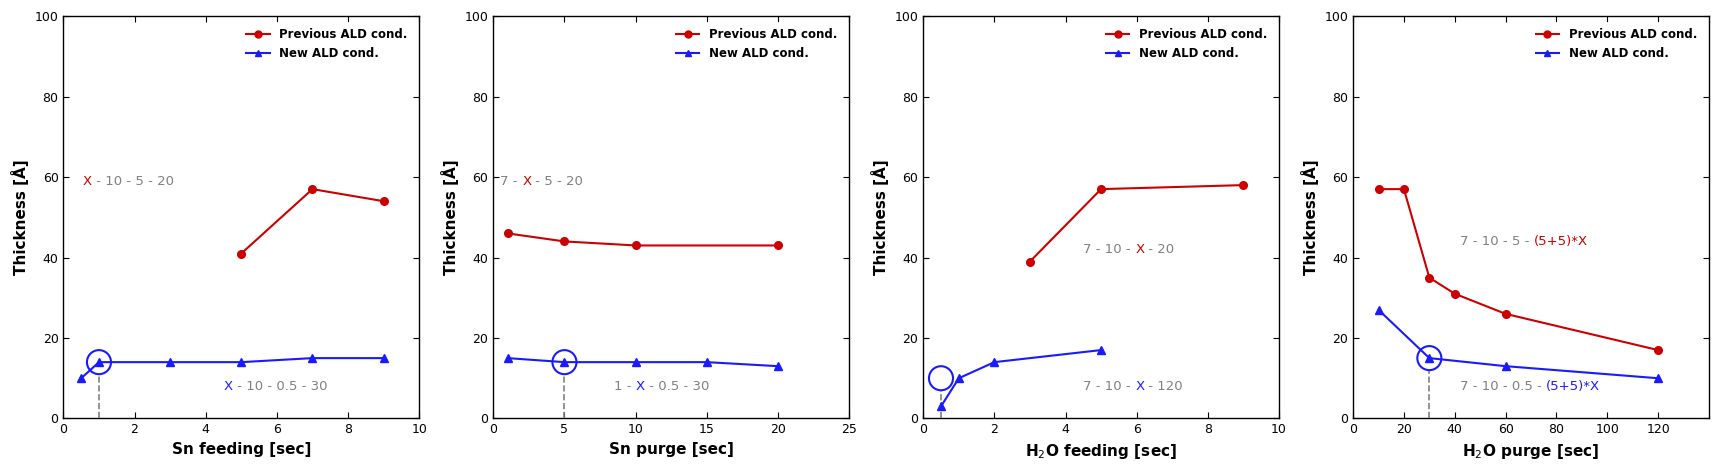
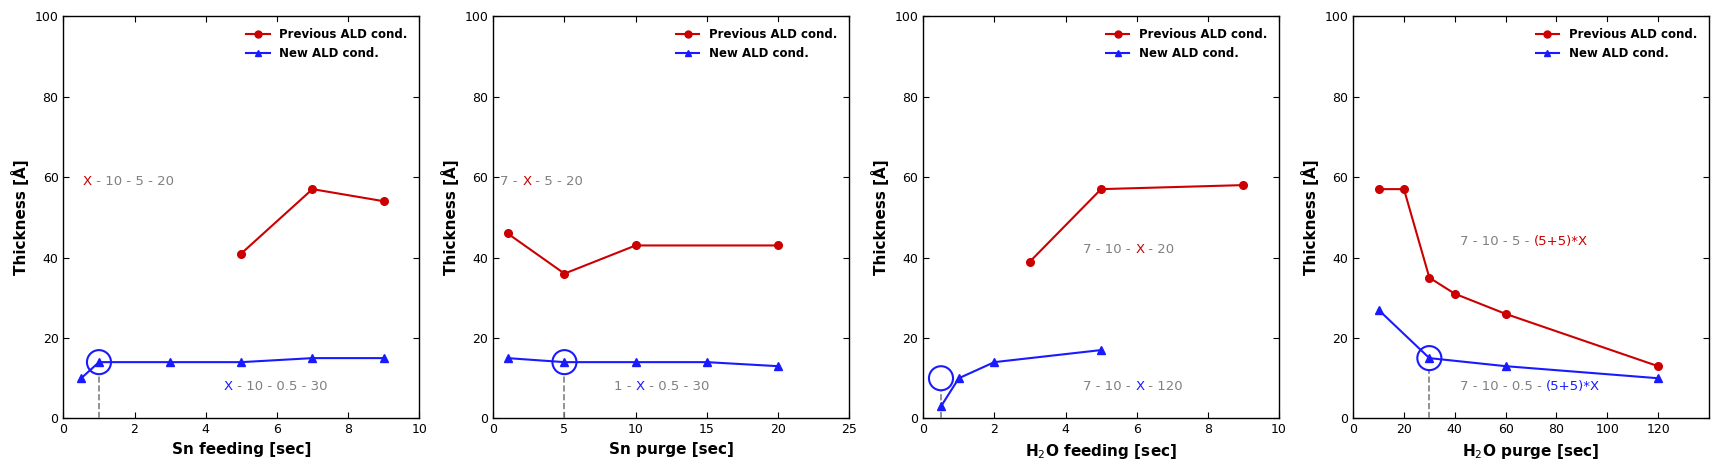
Previous ALD cond./5: 44 -> 36
Previous ALD cond./120: 17 -> 13
